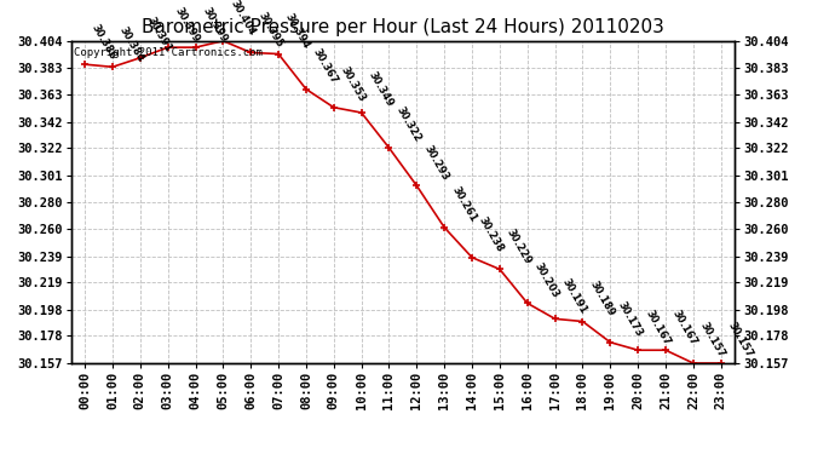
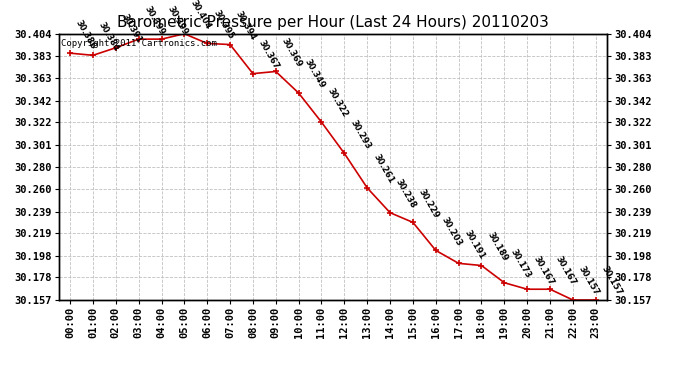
09:00: 30.353 -> 30.369
